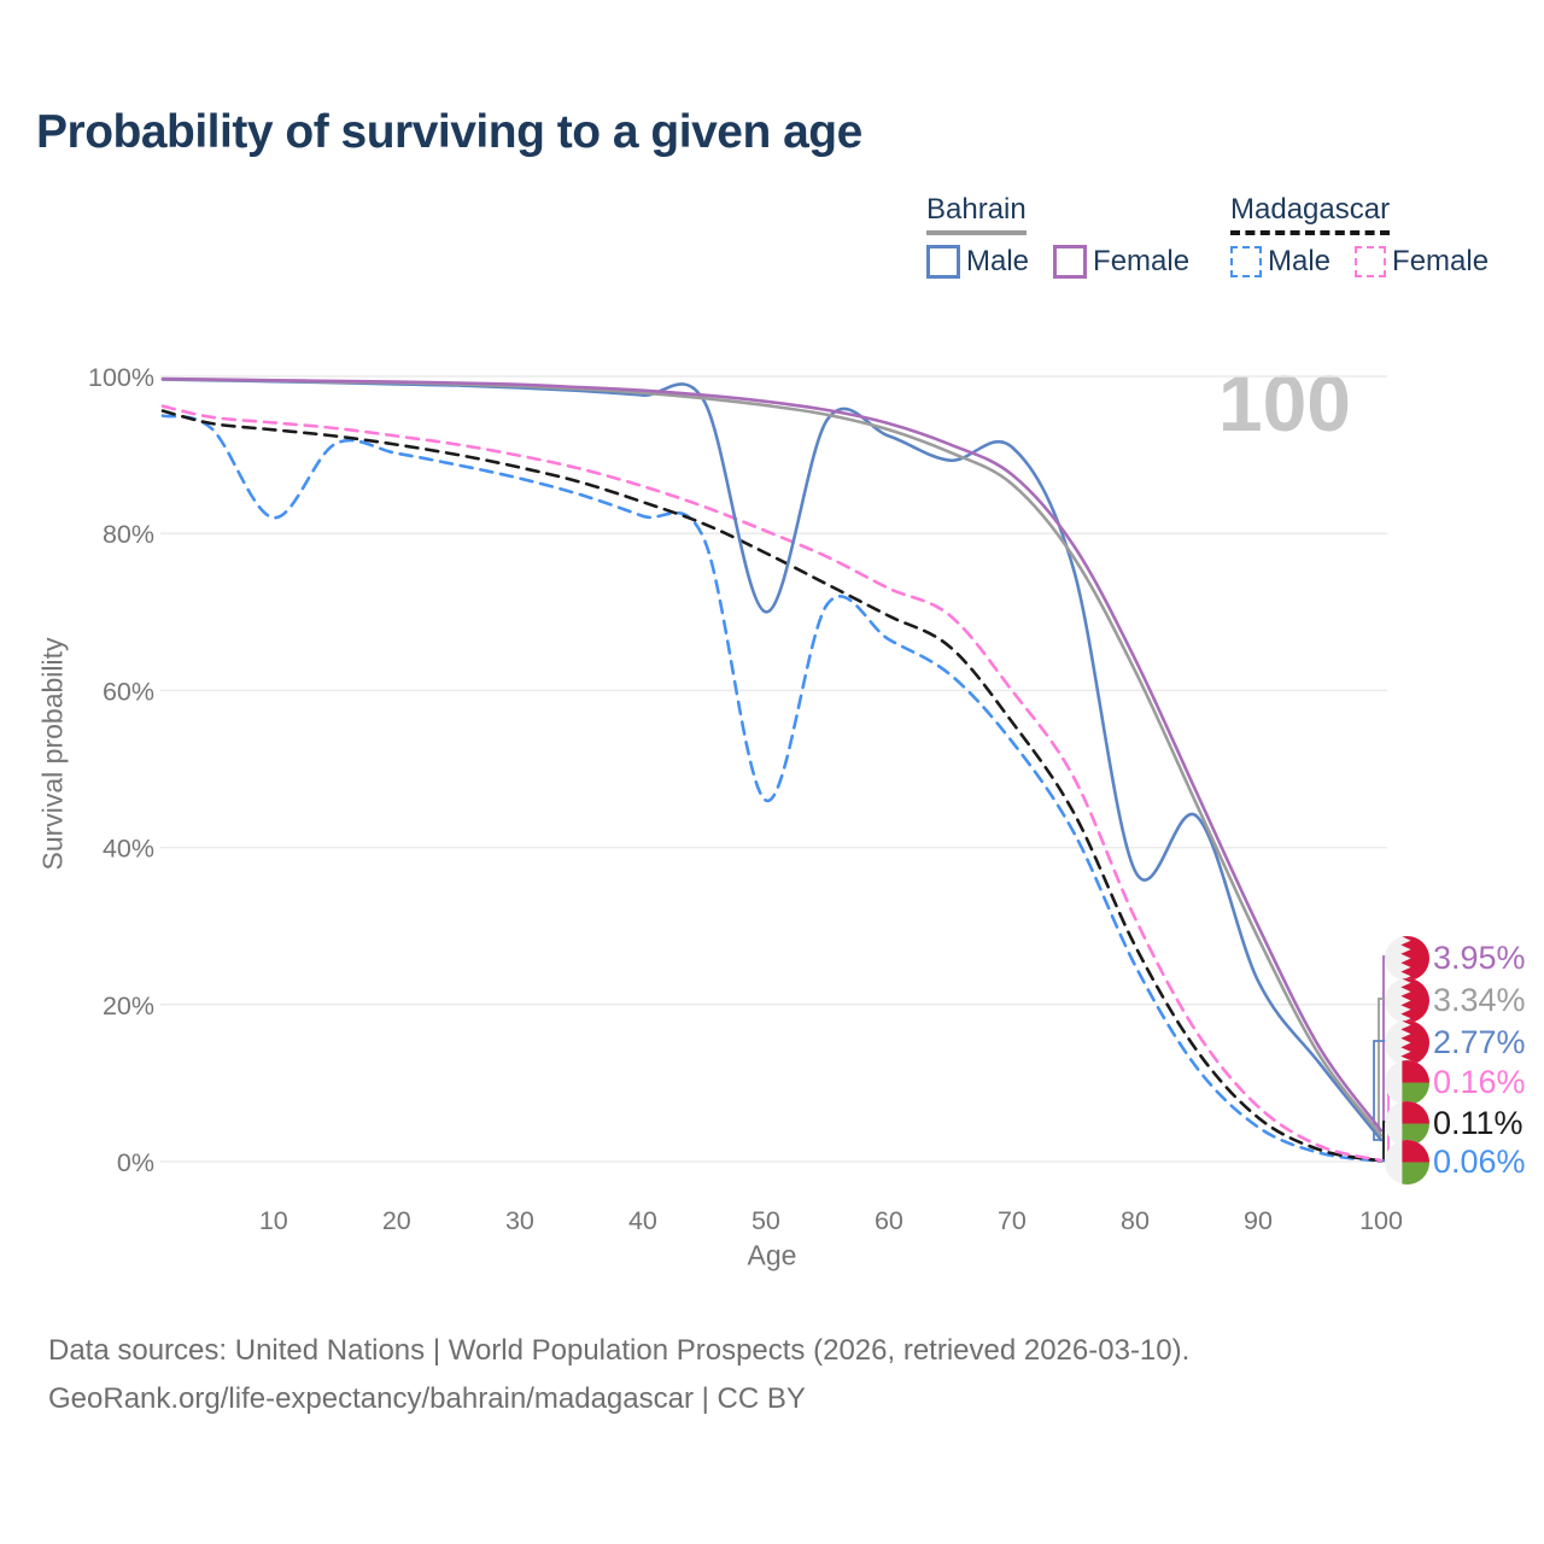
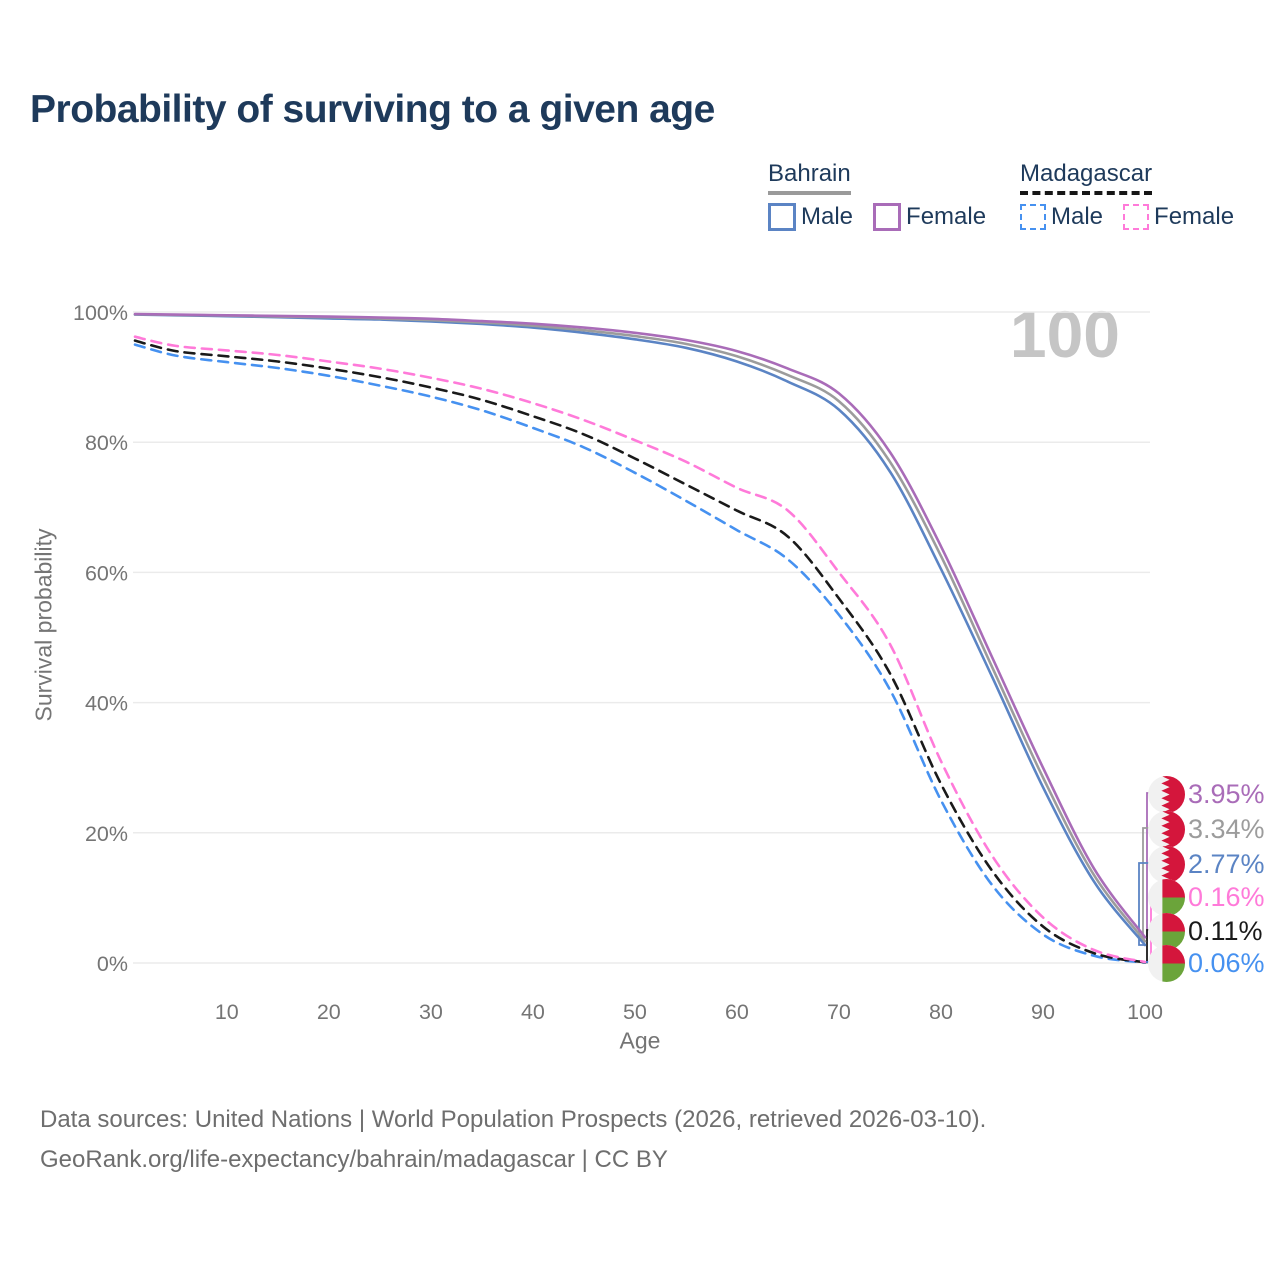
Madagascar Male/10: 82% -> 92%
Bahrain Male/50: 70% -> 96%
Madagascar Male/50: 46% -> 75%
Bahrain Male/70: 91% -> 85%
Bahrain Male/80: 37% -> 60%
Bahrain Male/90: 23% -> 27%
